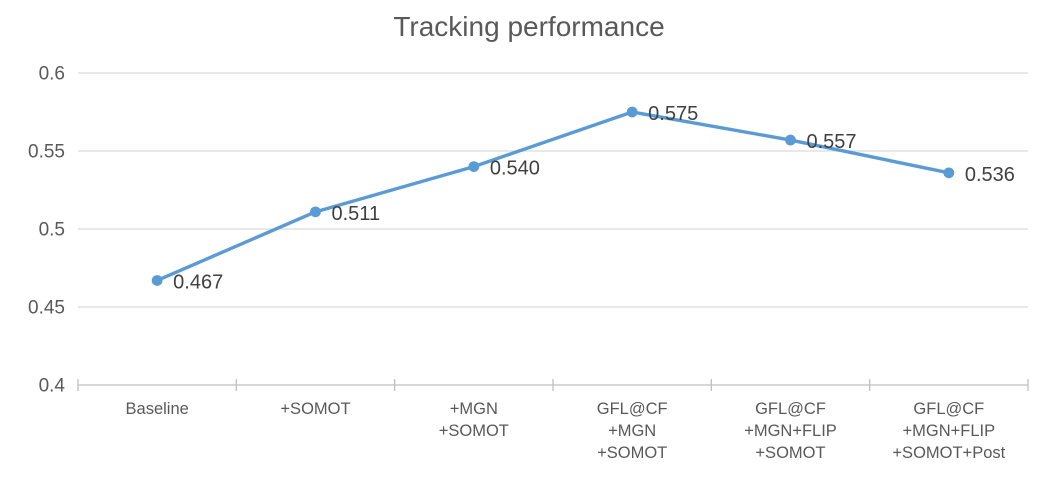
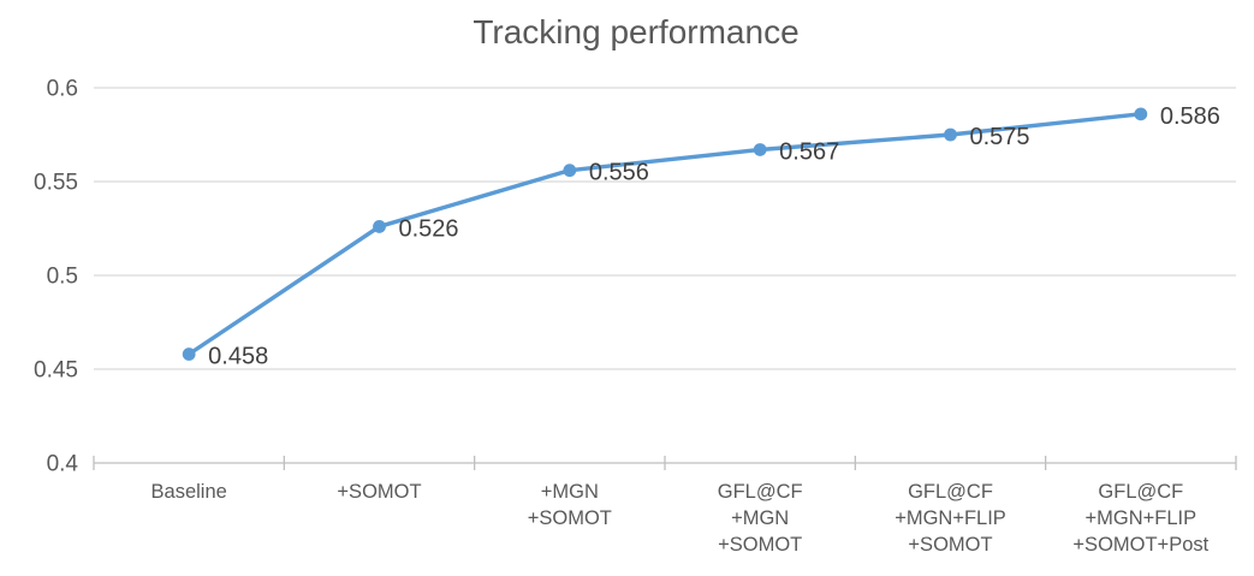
Baseline: 0.467 -> 0.458
+SOMOT: 0.511 -> 0.526
+MGN +SOMOT: 0.540 -> 0.556
GFL@CF +MGN +SOMOT: 0.575 -> 0.567
GFL@CF +MGN+FLIP +SOMOT: 0.557 -> 0.575
GFL@CF +MGN+FLIP +SOMOT+Post: 0.536 -> 0.586
